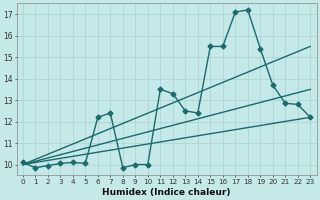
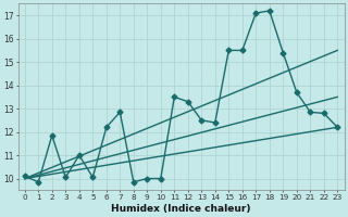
2: 9.95 -> 11.85
4: 10.10 -> 11.00
7: 12.40 -> 12.85
